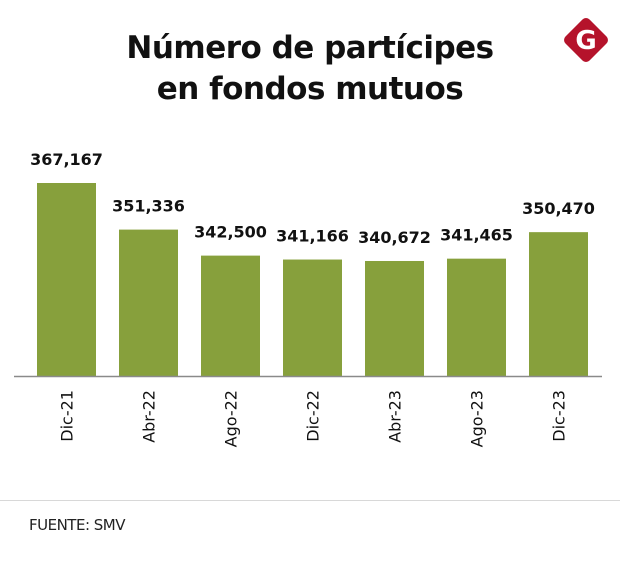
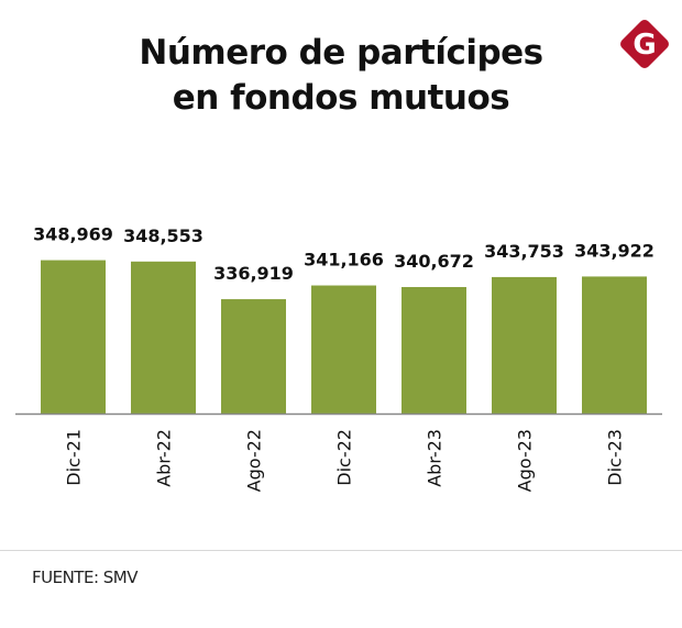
Dic-21: 367,167 -> 348,969
Abr-22: 351,336 -> 348,553
Ago-22: 342,500 -> 336,919
Ago-23: 341,465 -> 343,753
Dic-23: 350,470 -> 343,922
